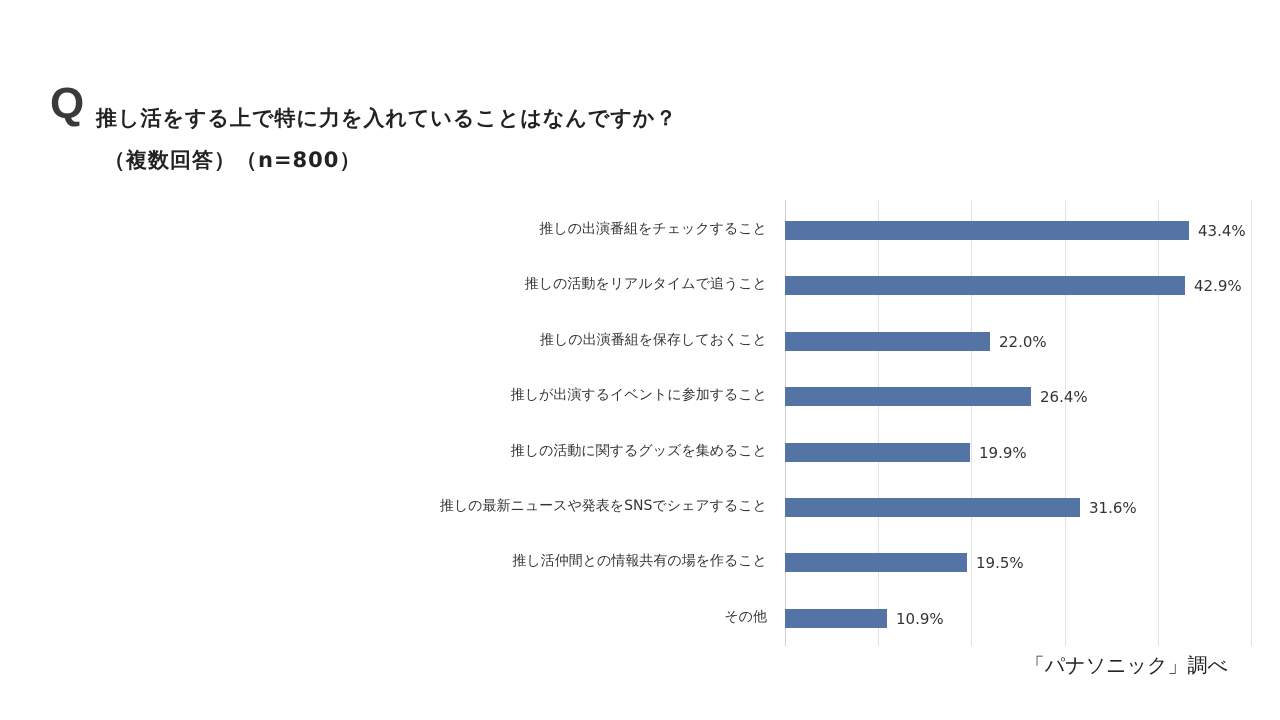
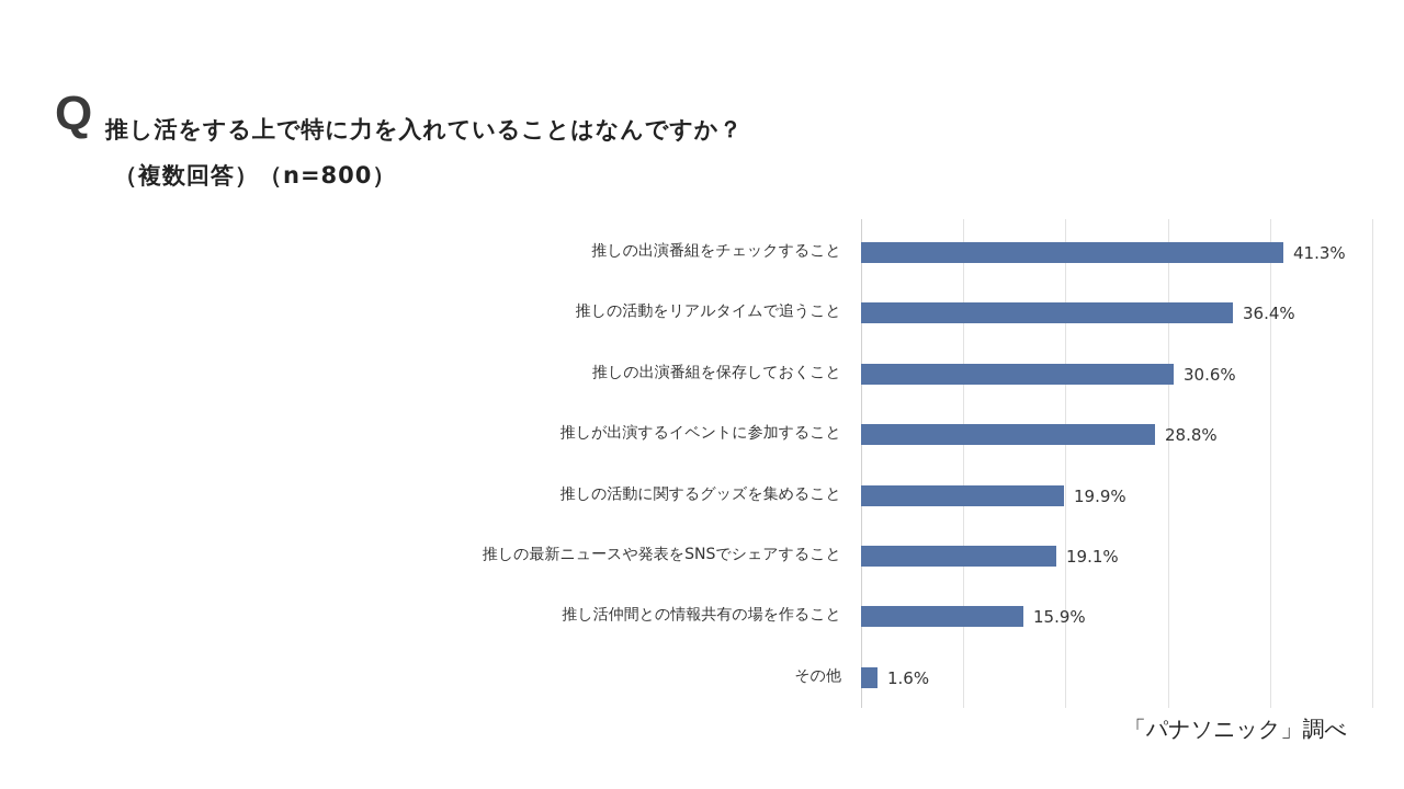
推しの出演番組をチェックすること: 43.4% -> 41.3%
推しの活動をリアルタイムで追うこと: 42.9% -> 36.4%
推しの出演番組を保存しておくこと: 22.0% -> 30.6%
推しが出演するイベントに参加すること: 26.4% -> 28.8%
推しの最新ニュースや発表をSNSでシェアすること: 31.6% -> 19.1%
推し活仲間との情報共有の場を作ること: 19.5% -> 15.9%
その他: 10.9% -> 1.6%
